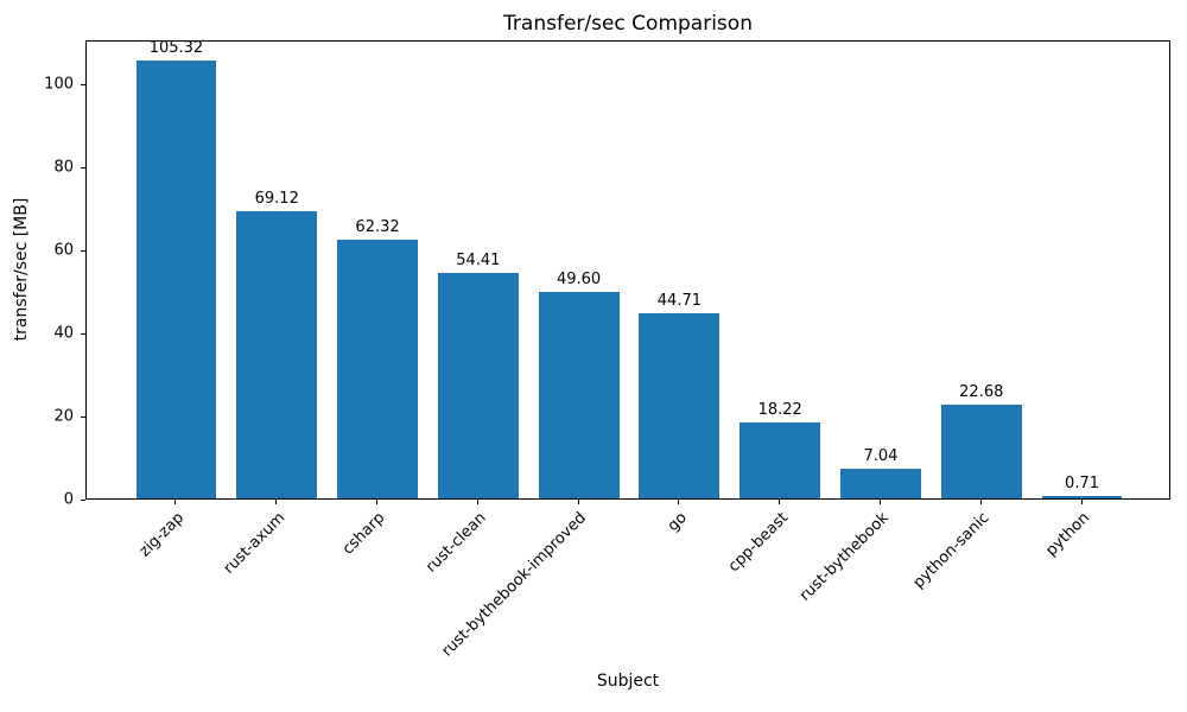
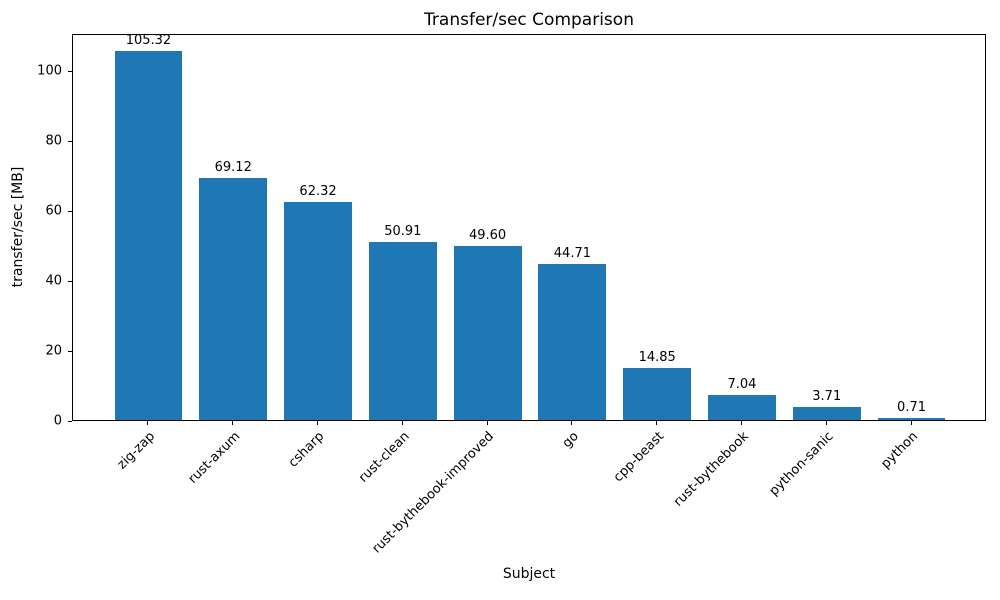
rust-clean: 54.41 -> 50.91
cpp-beast: 18.22 -> 14.85
python-sanic: 22.68 -> 3.71
